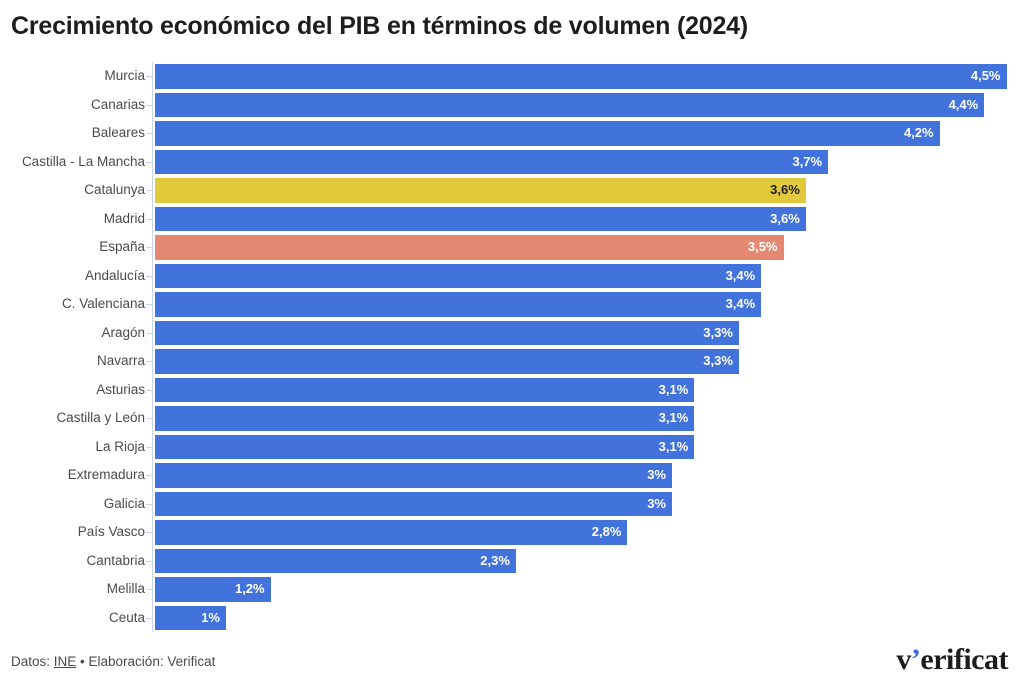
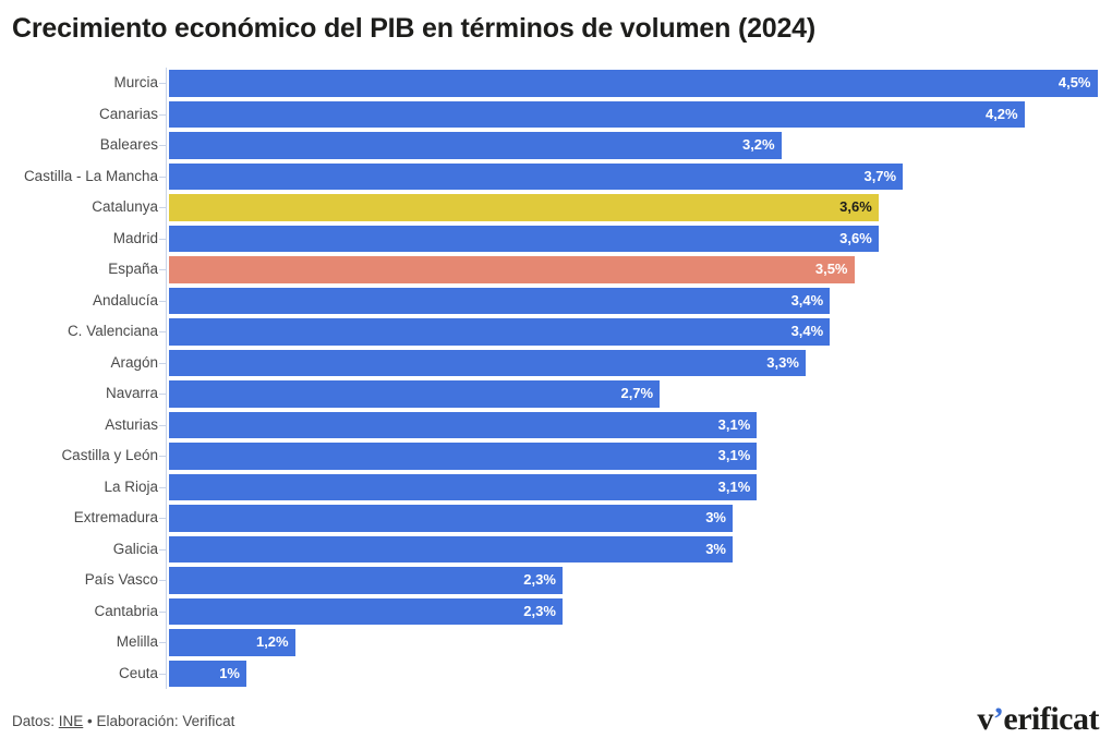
Canarias: 4,4% -> 4,2%
Baleares: 4,2% -> 3,2%
Navarra: 3,3% -> 2,7%
País Vasco: 2,8% -> 2,3%
